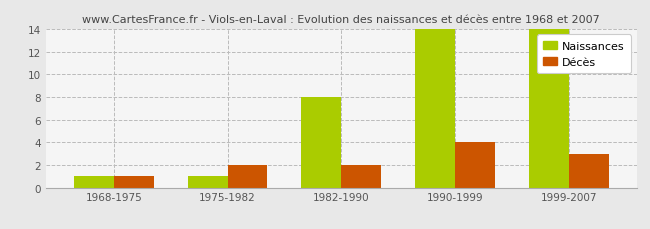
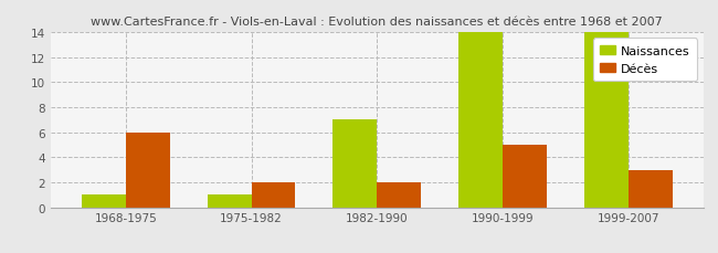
Décès/1968-1975: 1 -> 6
Naissances/1982-1990: 8 -> 7
Décès/1990-1999: 4 -> 5
